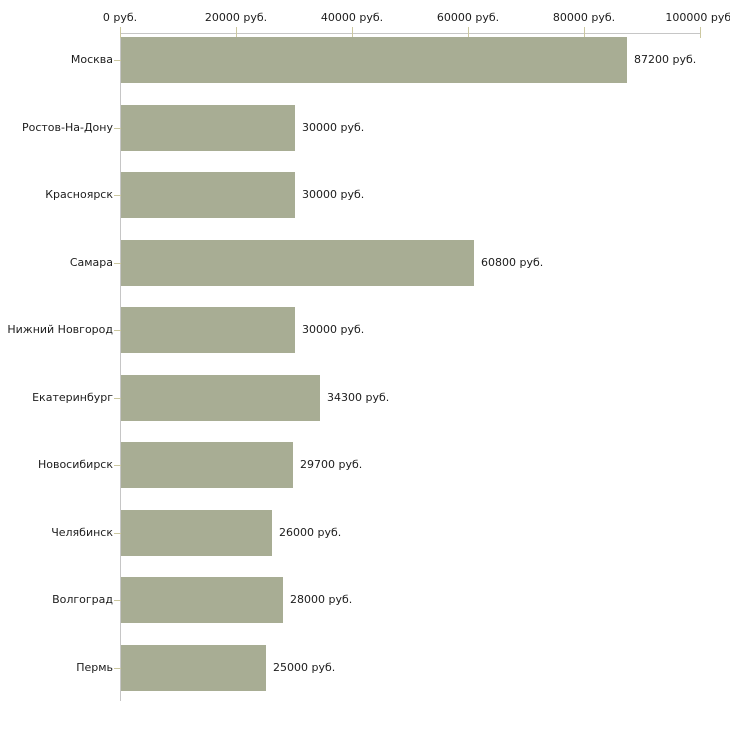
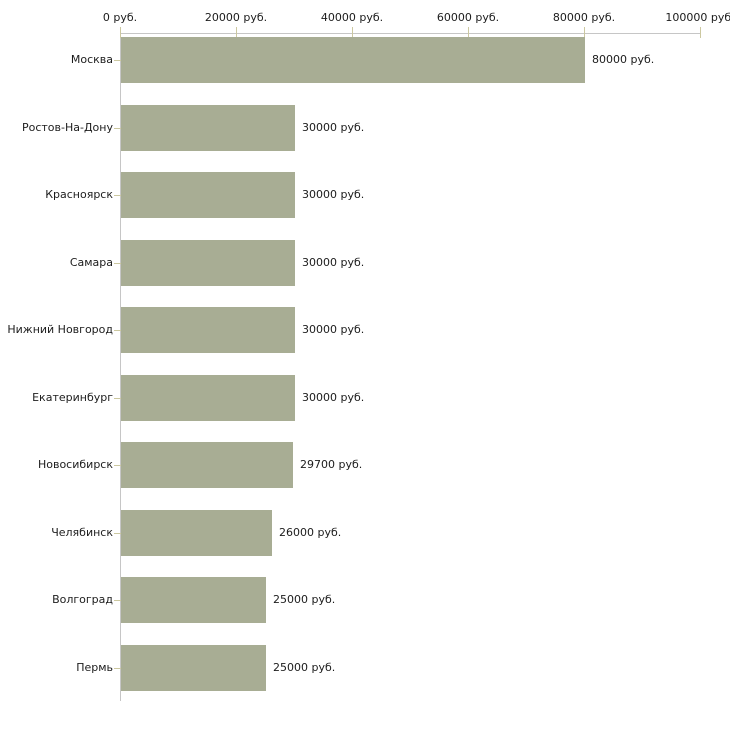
Москва: 87200 -> 80000
Самара: 60800 -> 30000
Екатеринбург: 34300 -> 30000
Волгоград: 28000 -> 25000
